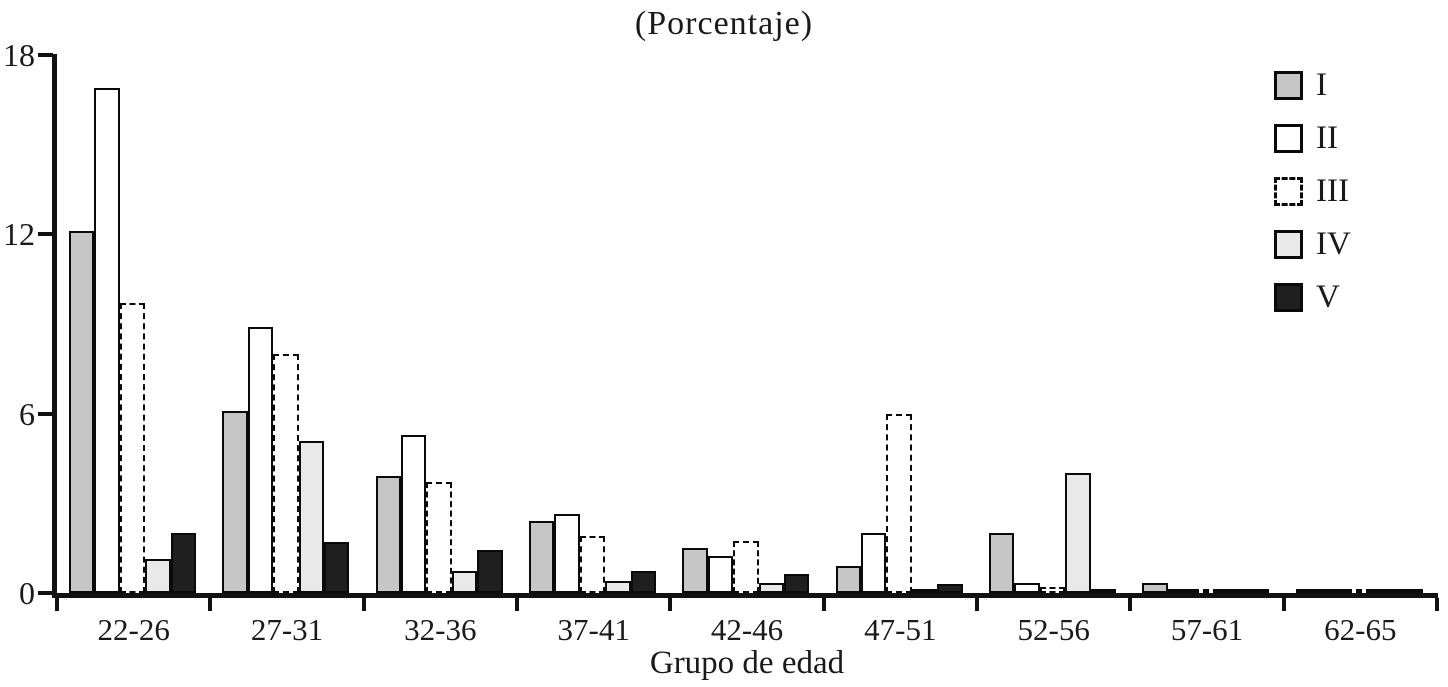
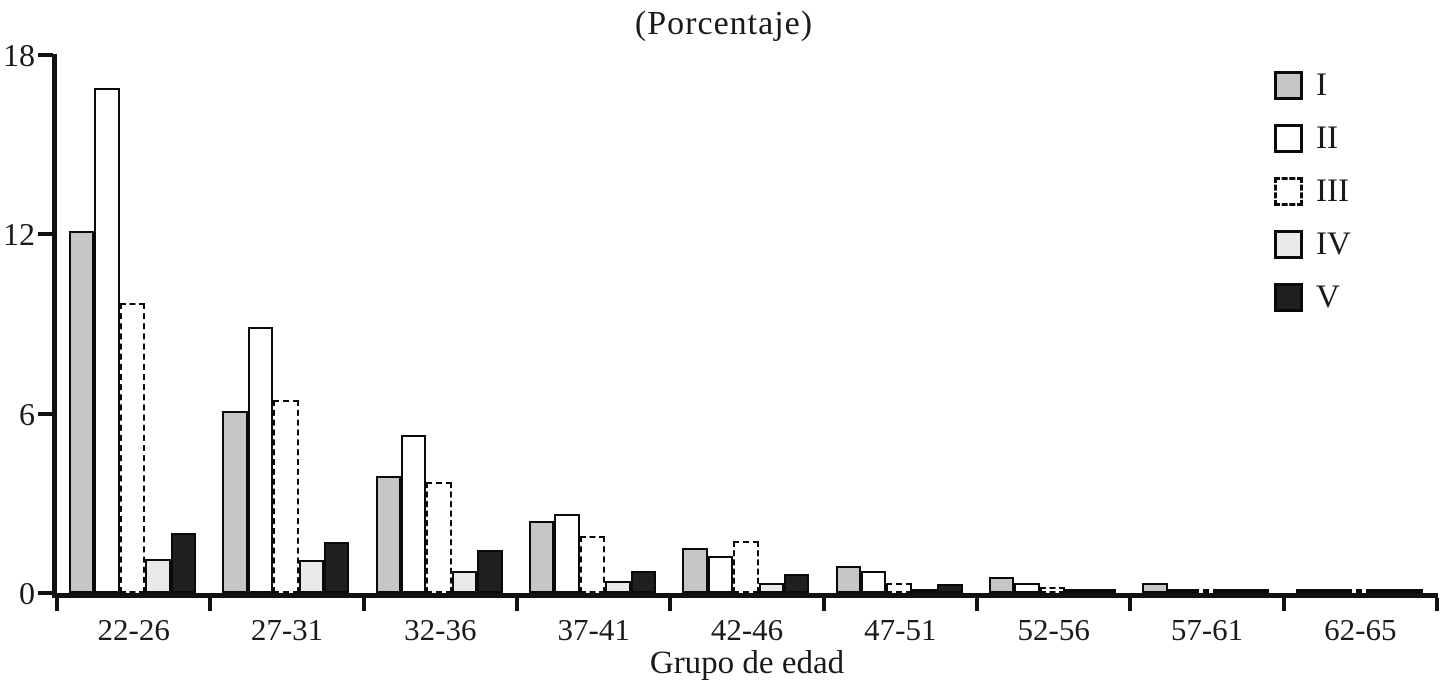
III/27-31: 8.0 -> 6.5
IV/27-31: 5.1 -> 1.1
II/47-51: 2.0 -> 0.8
III/47-51: 6.0 -> 0.3
I/52-56: 2.0 -> 0.6
IV/52-56: 4.0 -> 0.1
